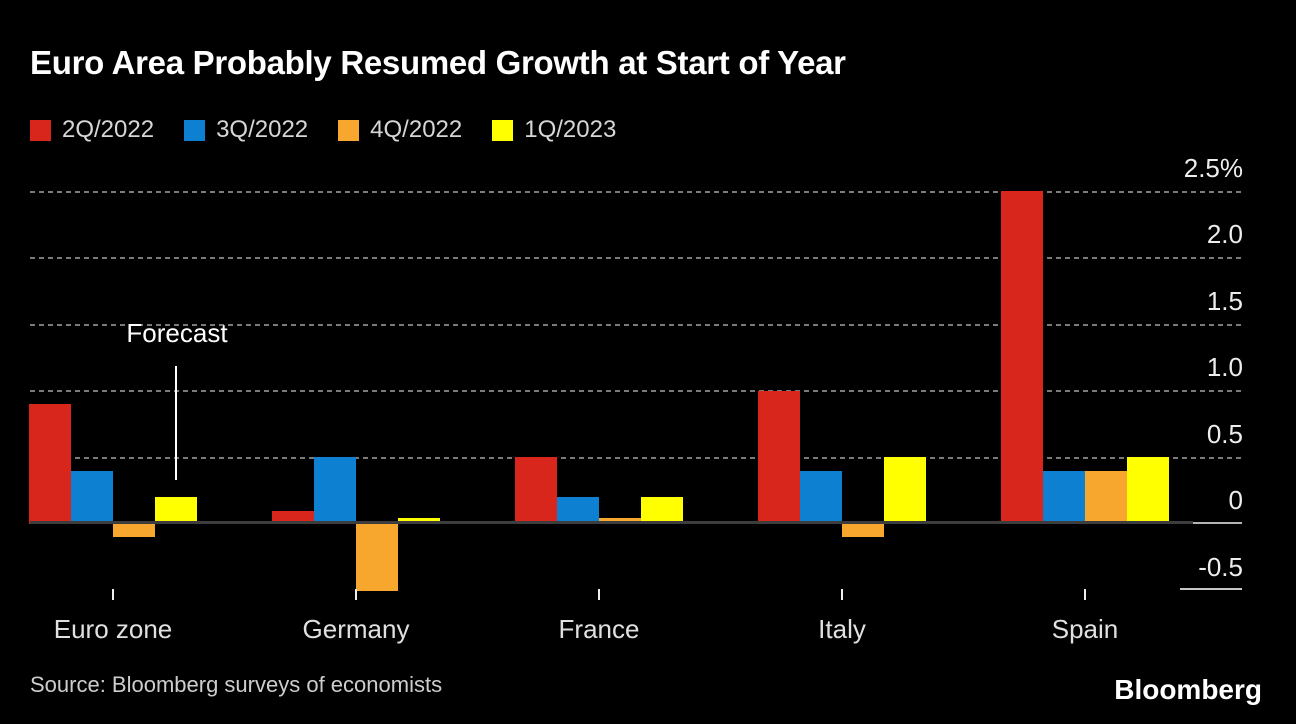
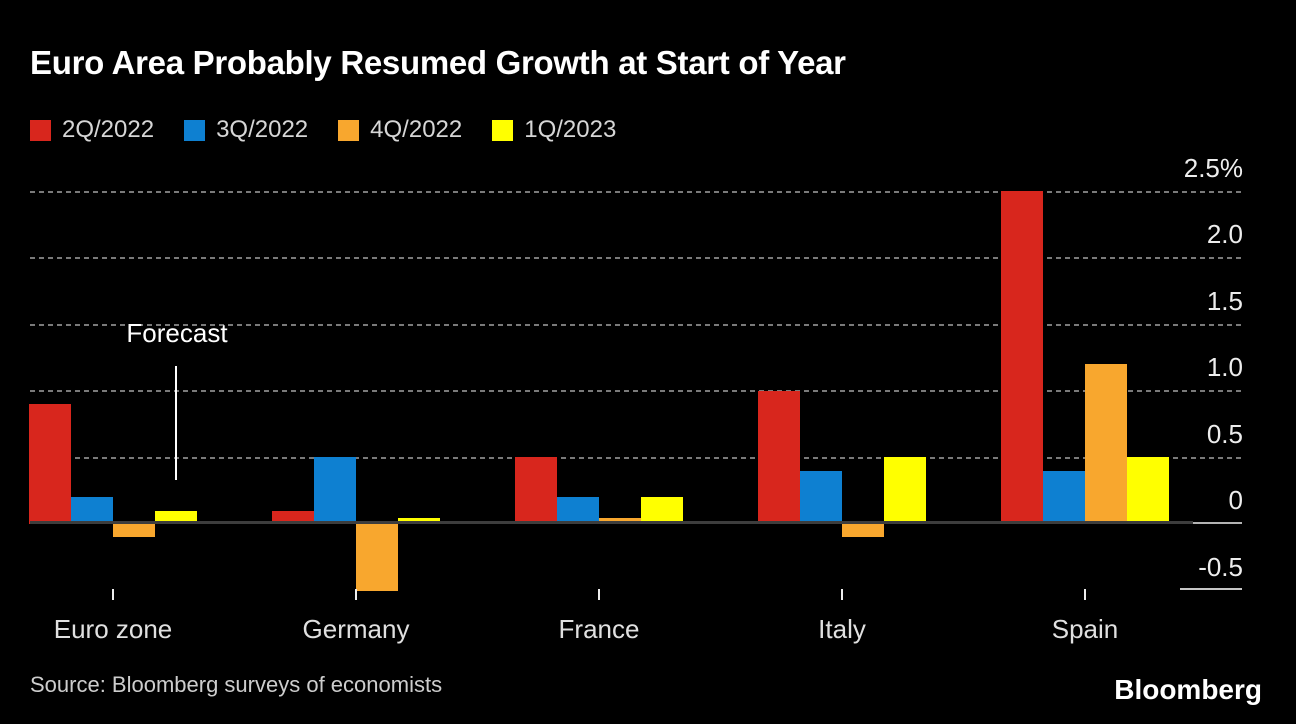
3Q/2022/Euro zone: 0.4% -> 0.2%
1Q/2023/Euro zone: 0.2% -> 0.1%
4Q/2022/Spain: 0.4% -> 1.2%
